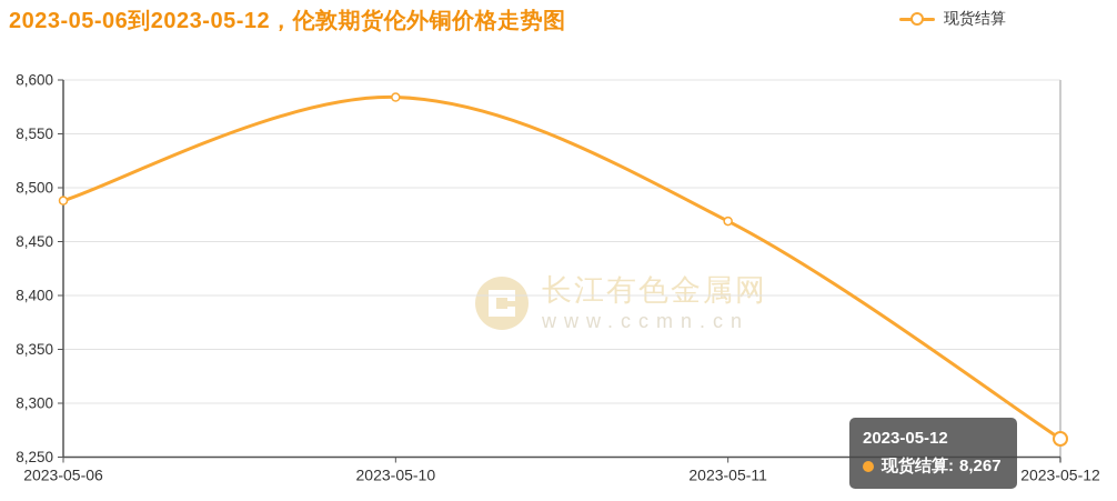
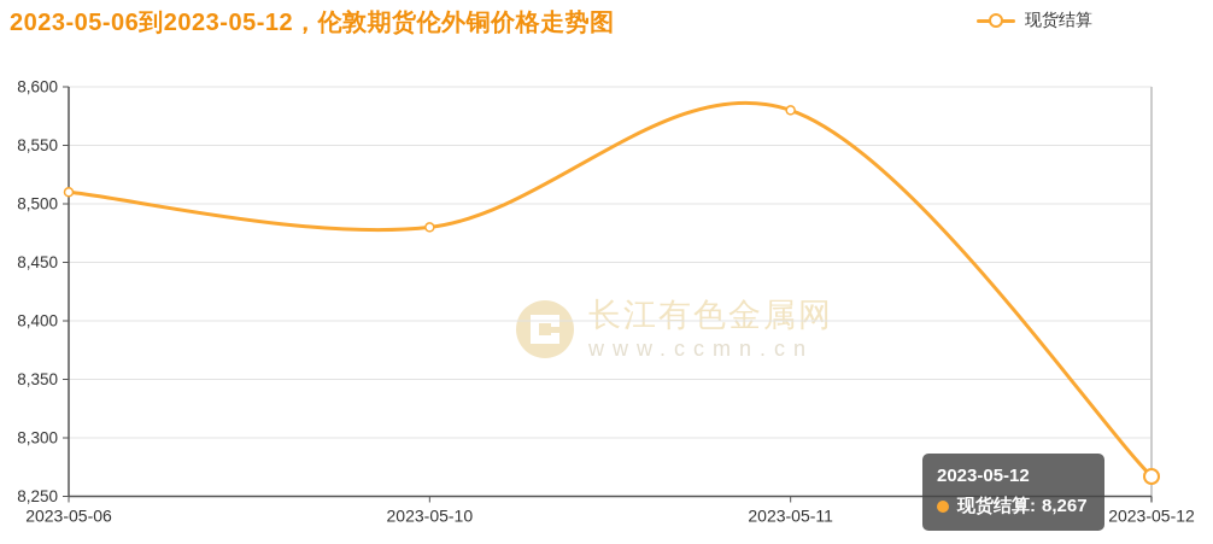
2023-05-06: 8490 -> 8510
2023-05-10: 8580 -> 8480
2023-05-11: 8470 -> 8580
